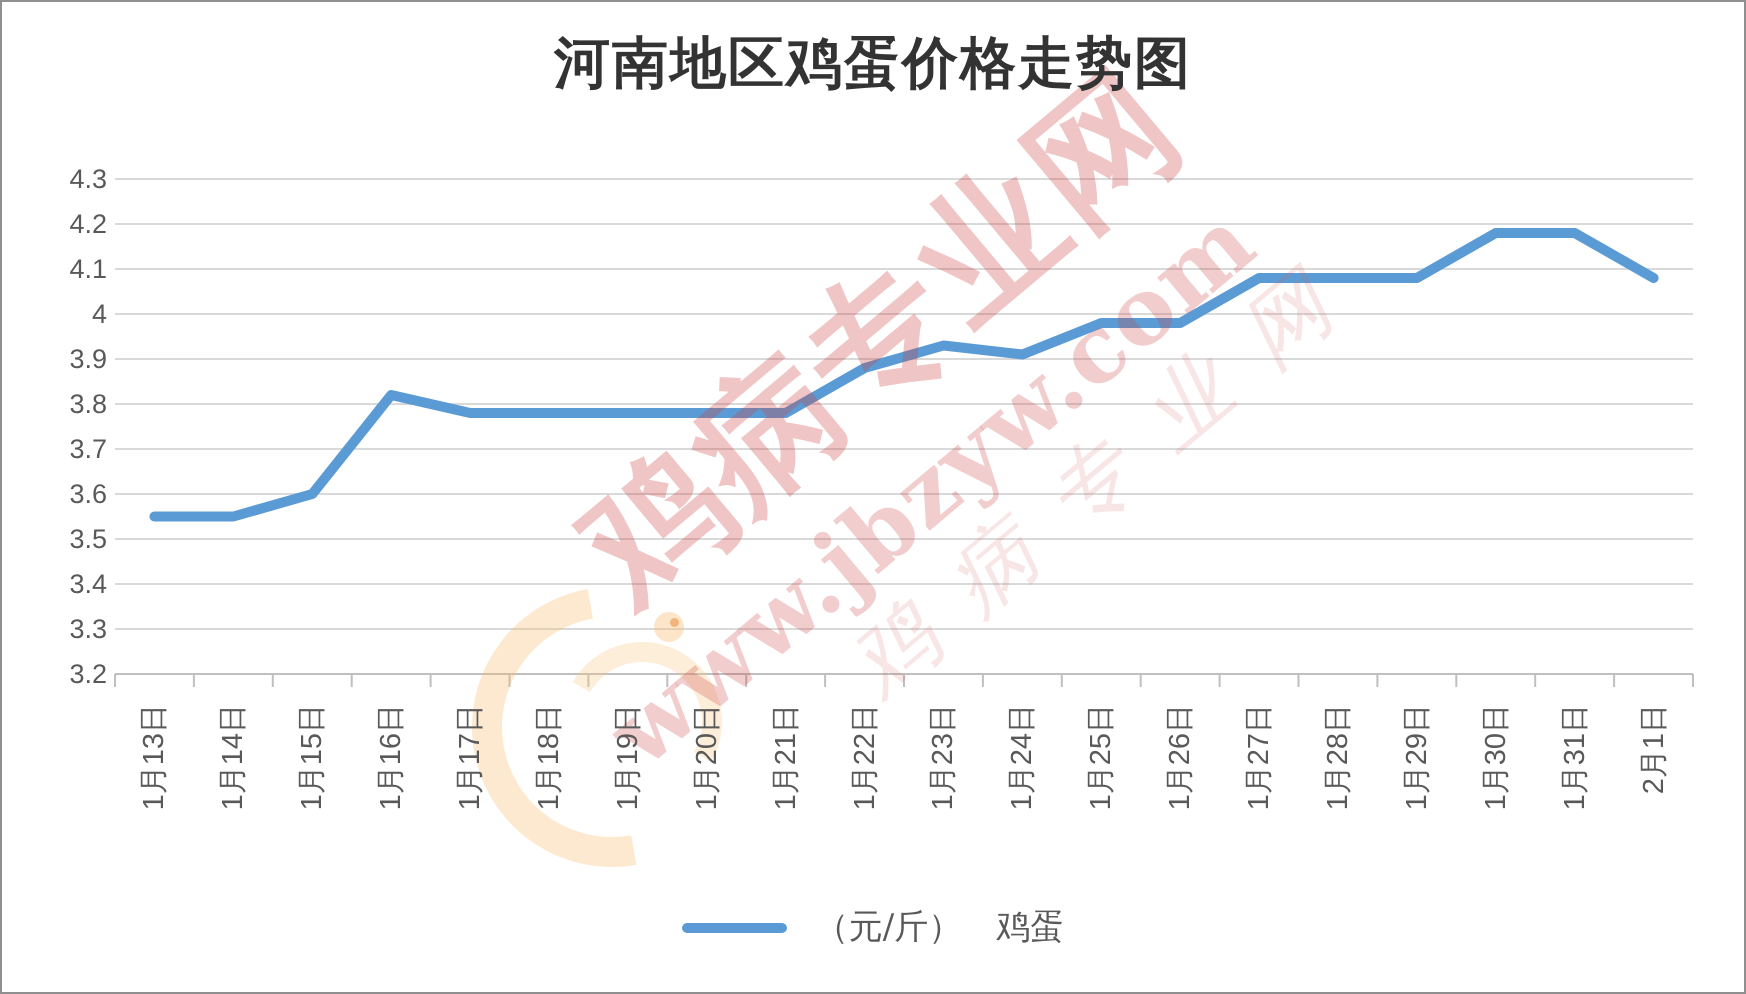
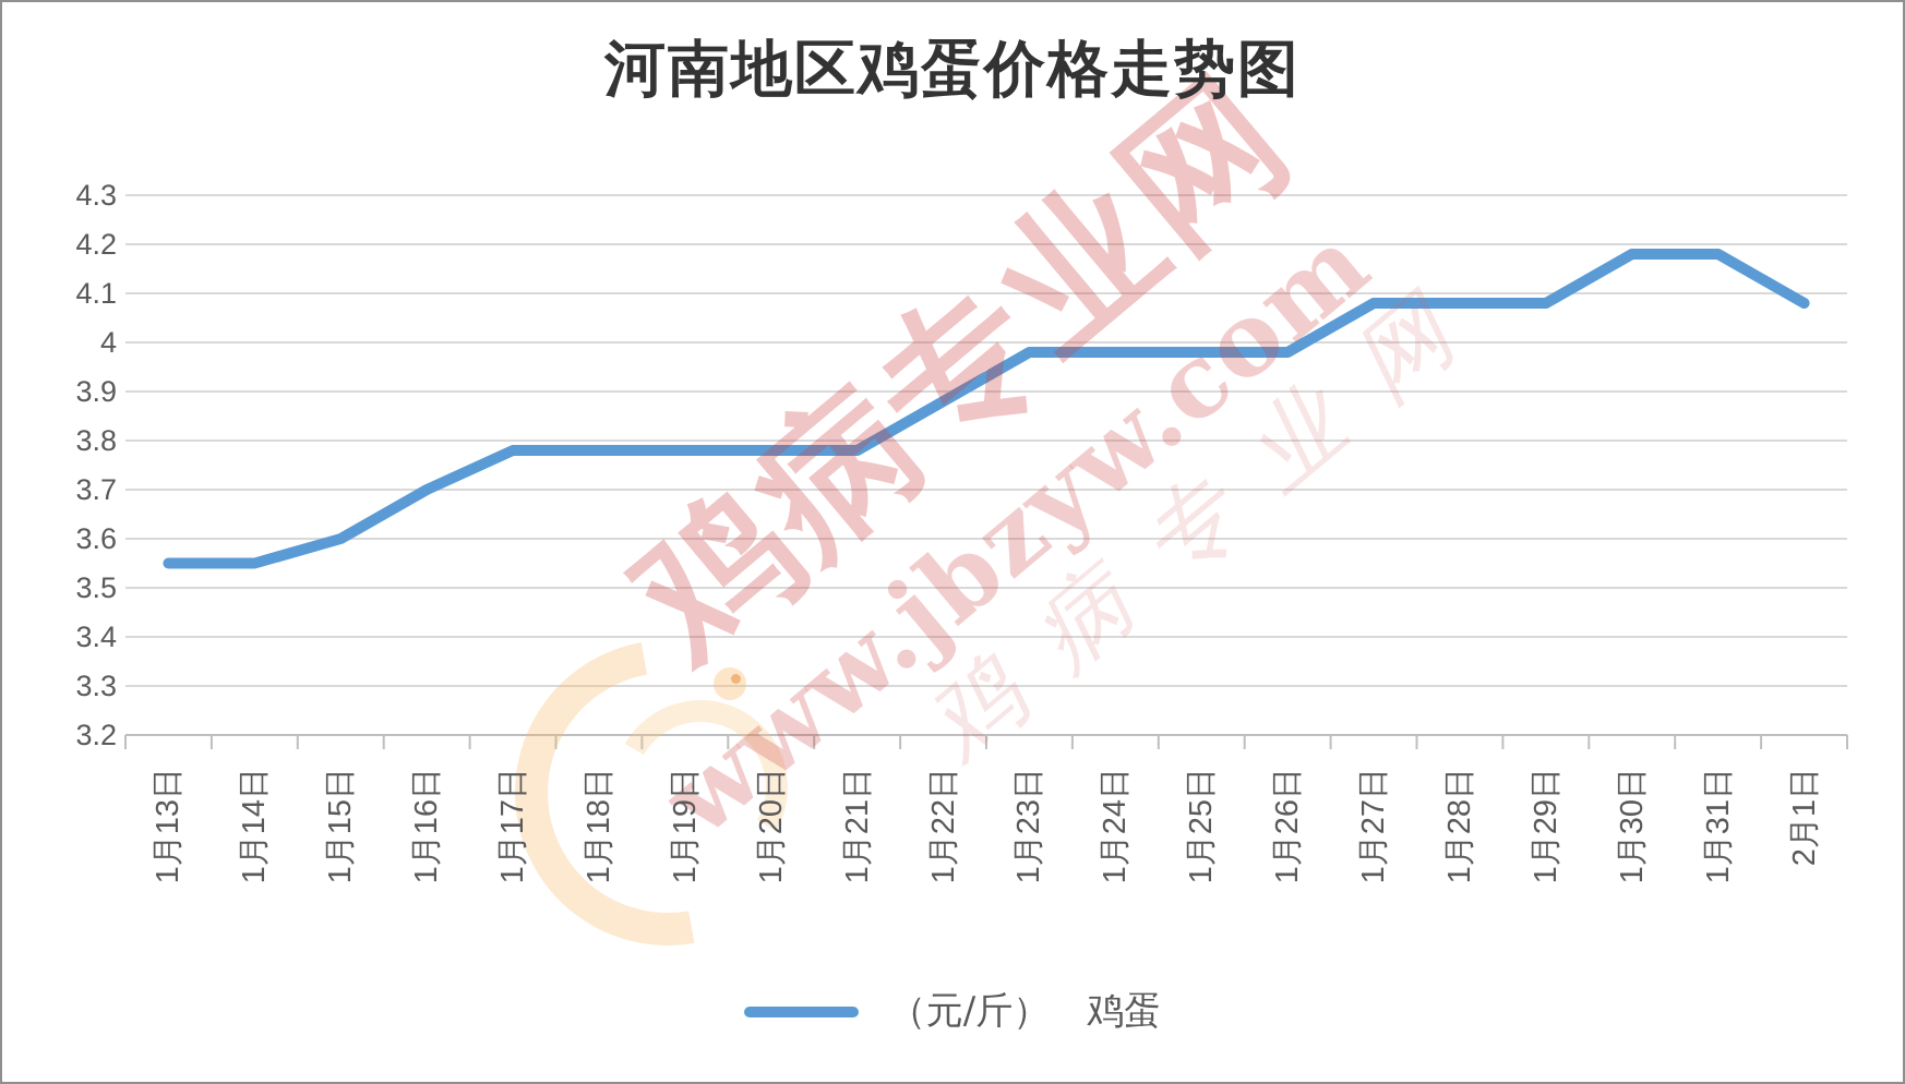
1月16日: 3.82 -> 3.70
1月23日: 3.93 -> 3.98
1月24日: 3.91 -> 3.98
